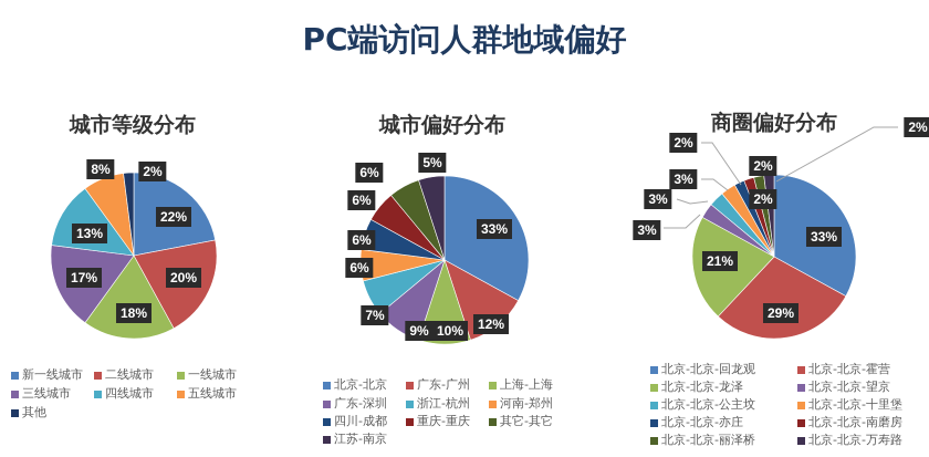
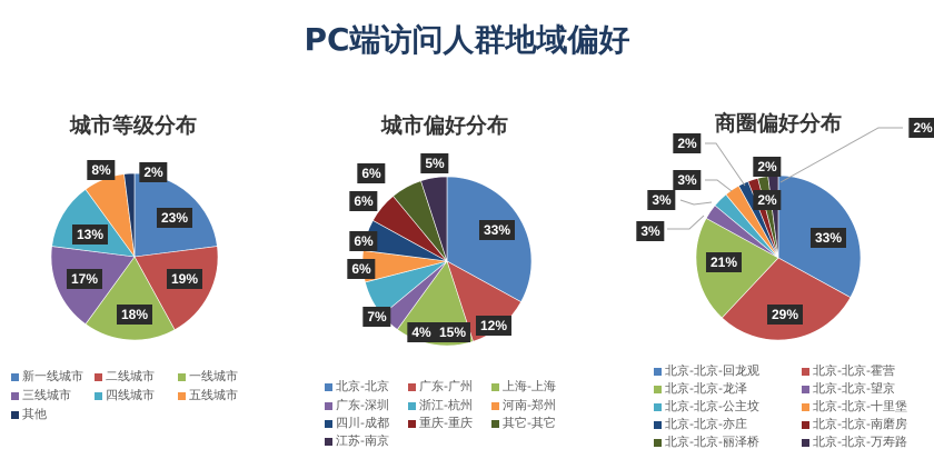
城市等级分布/新一线城市: 22% -> 23%
城市等级分布/二线城市: 20% -> 19%
城市偏好分布/上海-上海: 10% -> 15%
城市偏好分布/广东-深圳: 9% -> 4%
